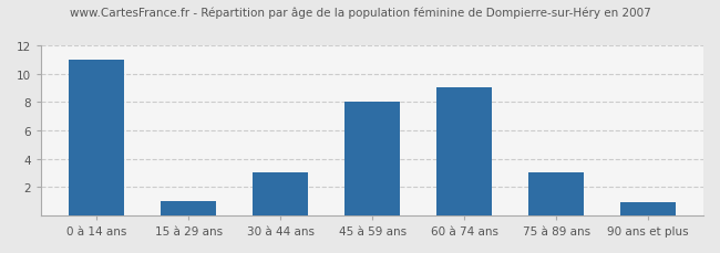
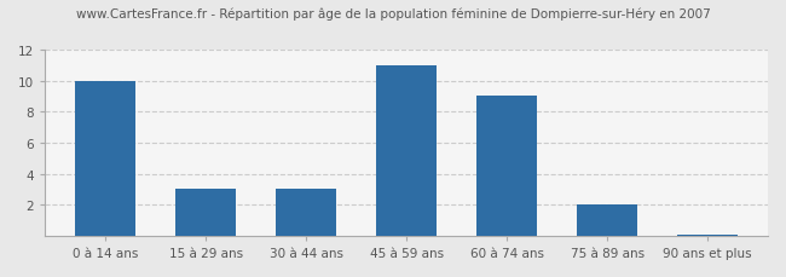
0 à 14 ans: 11.0 -> 10.0
15 à 29 ans: 1.0 -> 3.0
45 à 59 ans: 8.0 -> 11.0
75 à 89 ans: 3.0 -> 2.0
90 ans et plus: 0.9 -> 0.1
